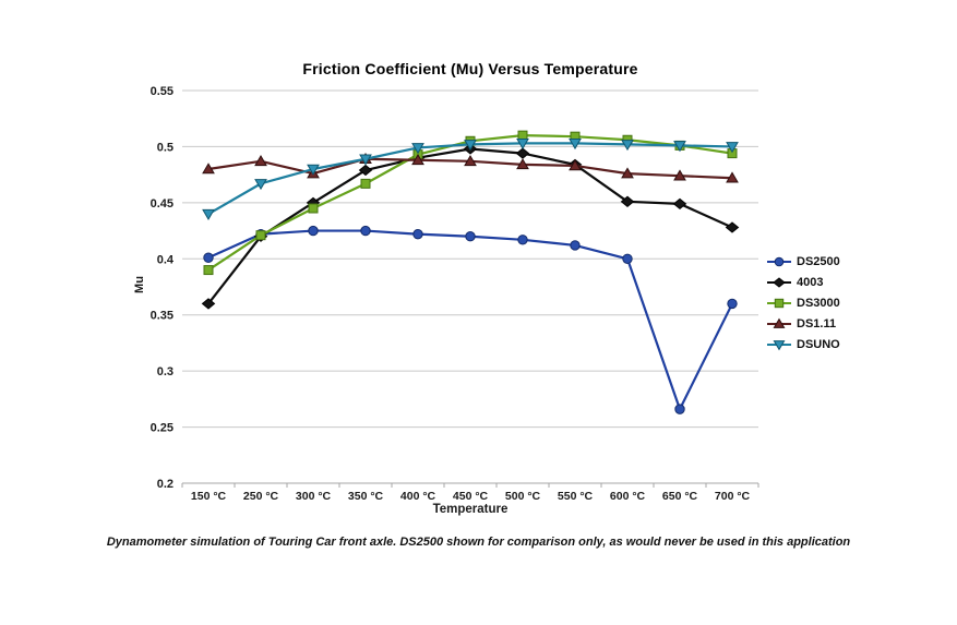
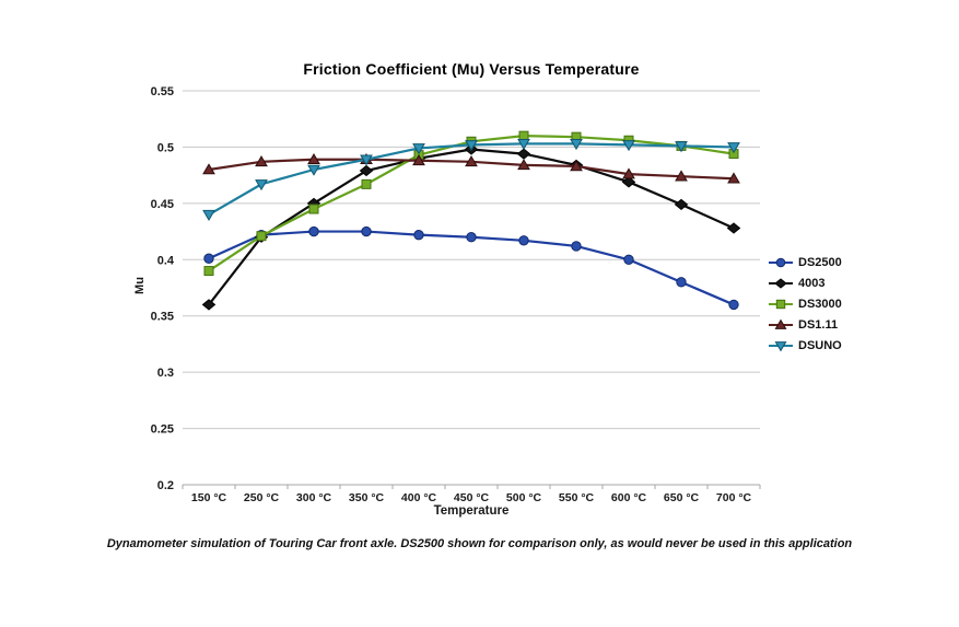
DS1.11/300 °C: 0.476 -> 0.489
4003/600 °C: 0.451 -> 0.469
DS2500/650 °C: 0.266 -> 0.380
